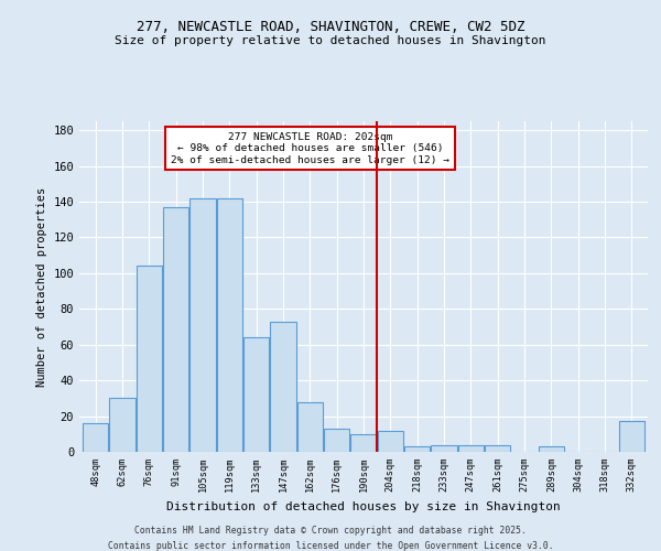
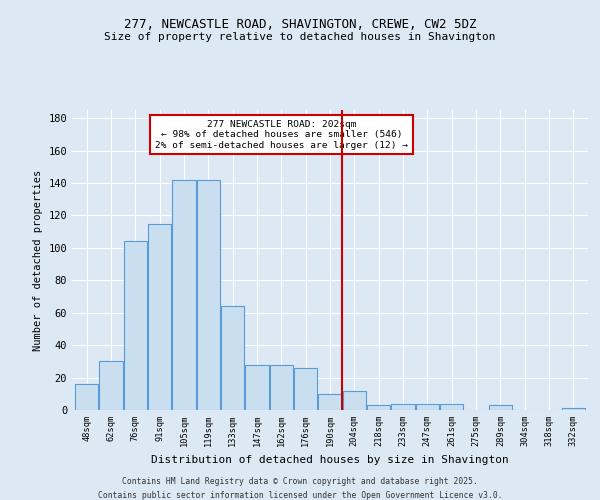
91sqm: 137 -> 115
147sqm: 73 -> 28
176sqm: 13 -> 26
332sqm: 17 -> 1
